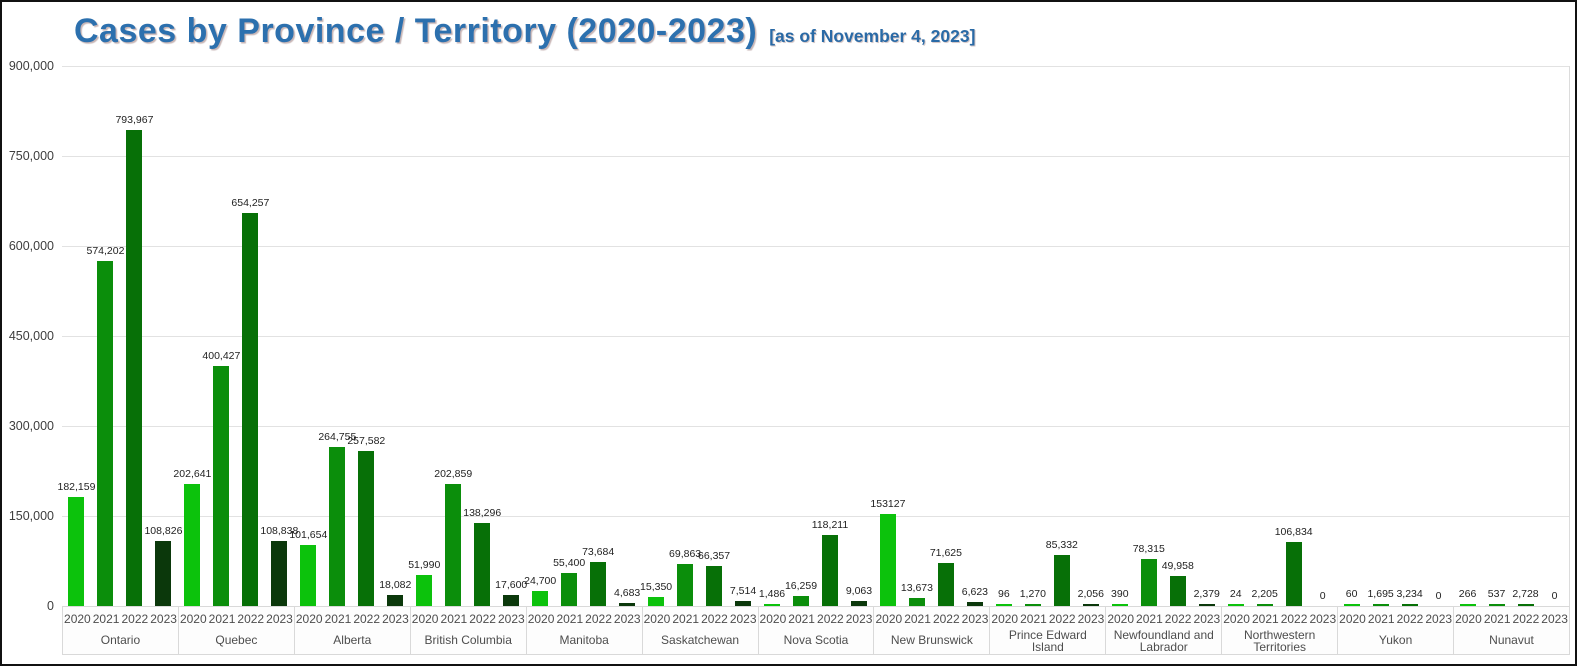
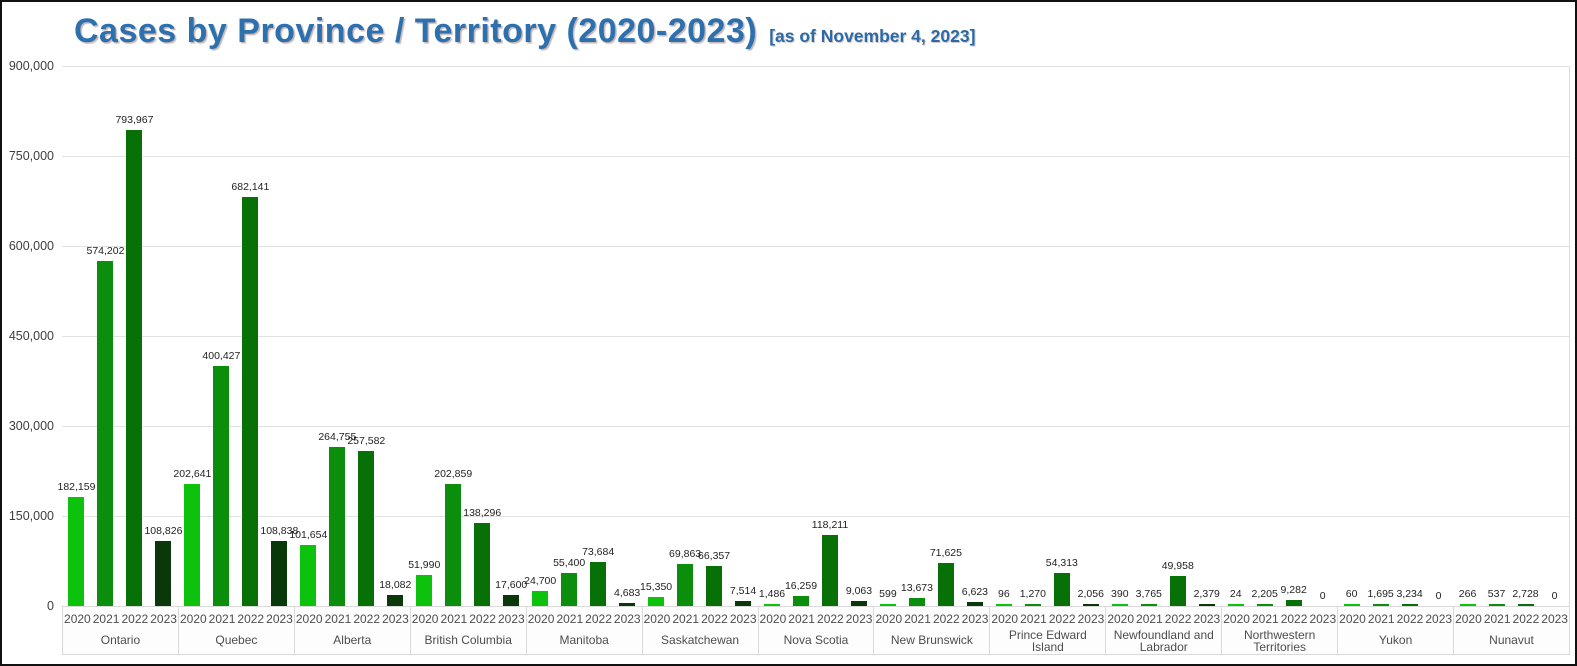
2022/Quebec: 654,257 -> 682,141
2020/New Brunswick: 153127 -> 599
2022/Prince Edward Island: 85,332 -> 54,313
2021/Newfoundland and Labrador: 78,315 -> 3,765
2022/Northwestern Territories: 106,834 -> 9,282
